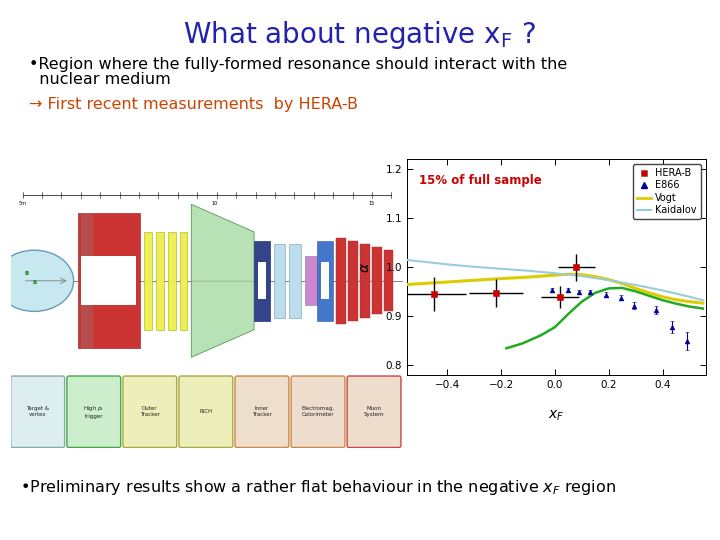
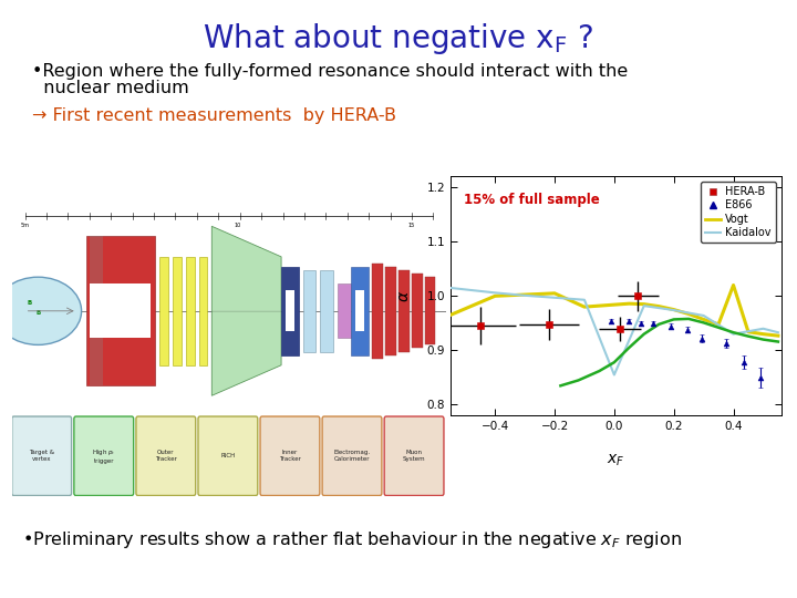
Vogt/−0.4: 0.970 -> 1.000
Vogt/−0.2: 0.977 -> 1.005
Kaidalov/0.0: 0.988 -> 0.855
Vogt/0.4: 0.940 -> 1.020
Kaidalov/0.4: 0.953 -> 0.930
